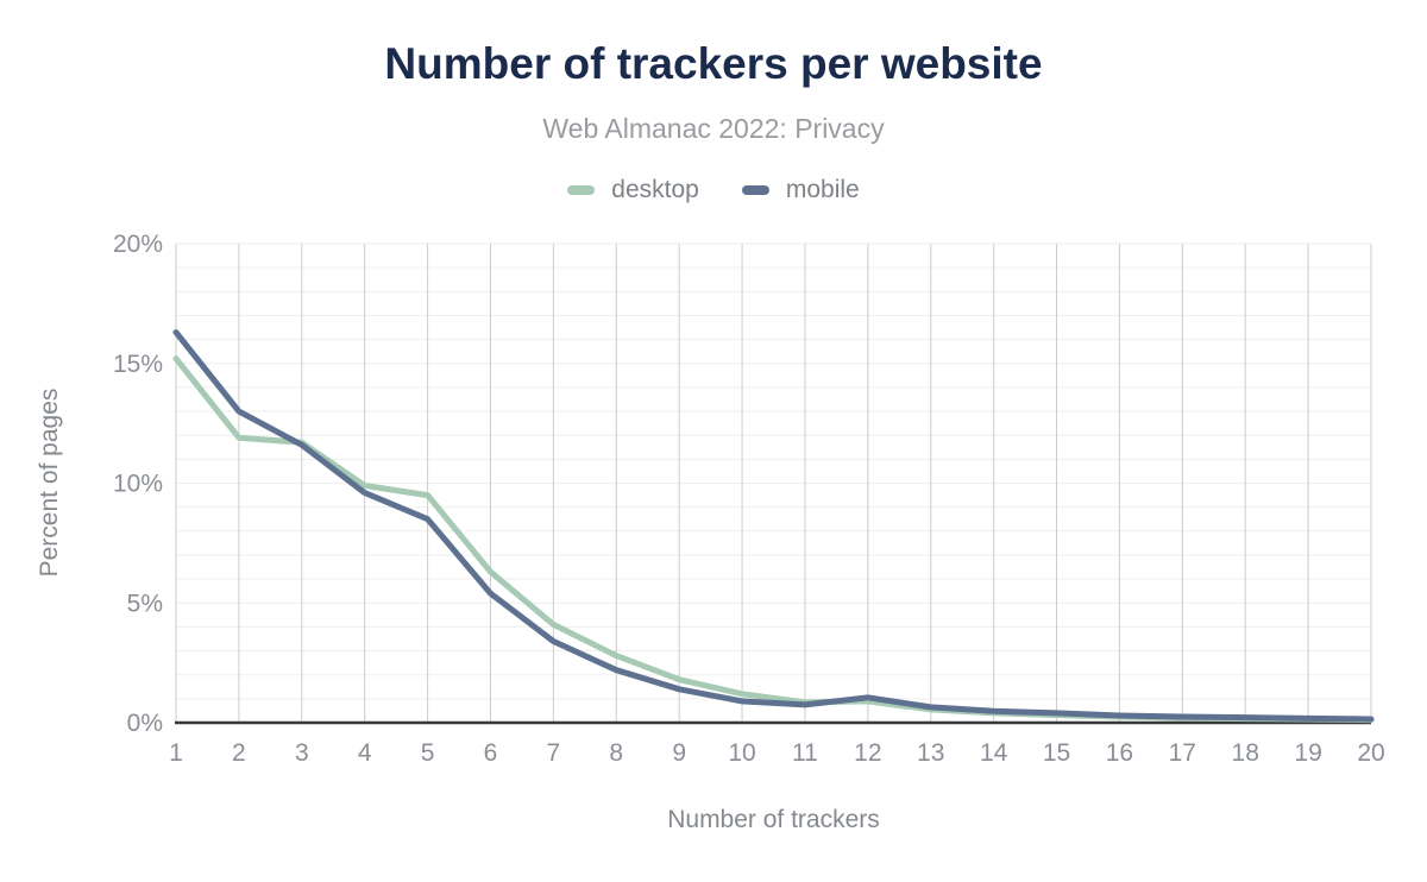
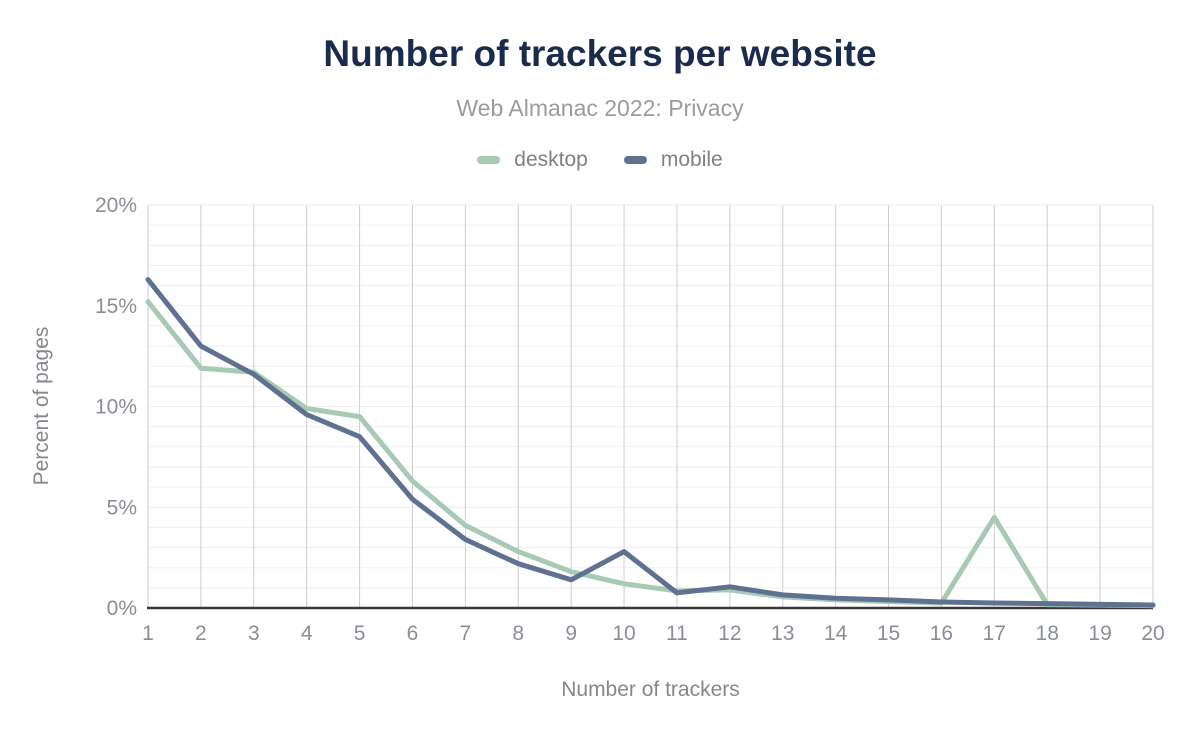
mobile/10: 0.9% -> 2.8%
desktop/17: 0.2% -> 4.5%
